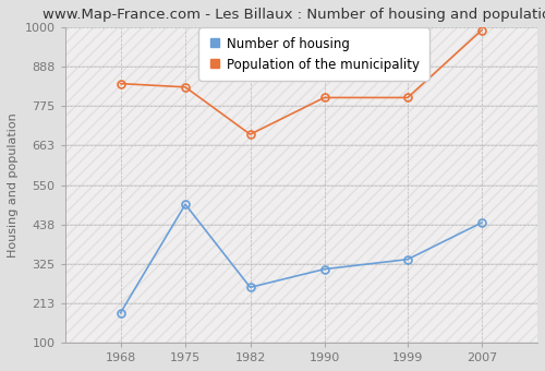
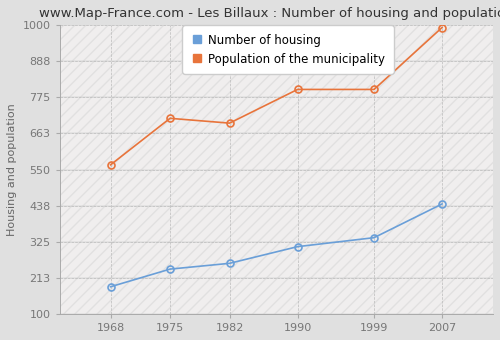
Population of the municipality/1968: 840 -> 565
Number of housing/1975: 495 -> 240
Population of the municipality/1975: 830 -> 710
